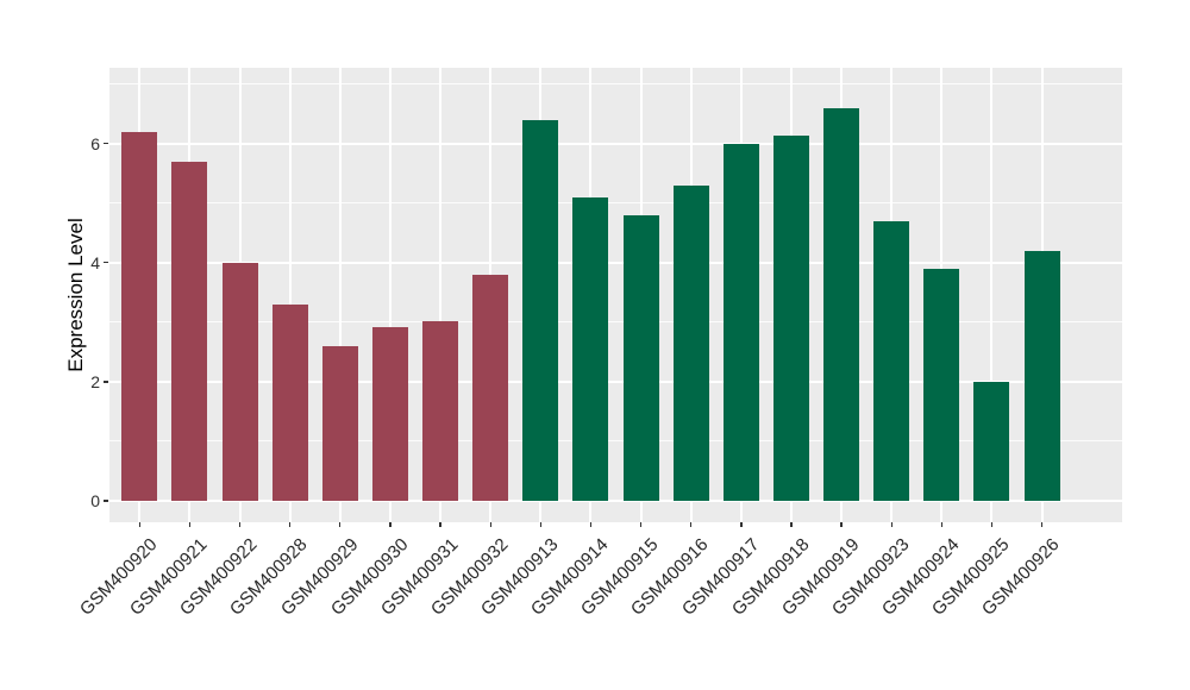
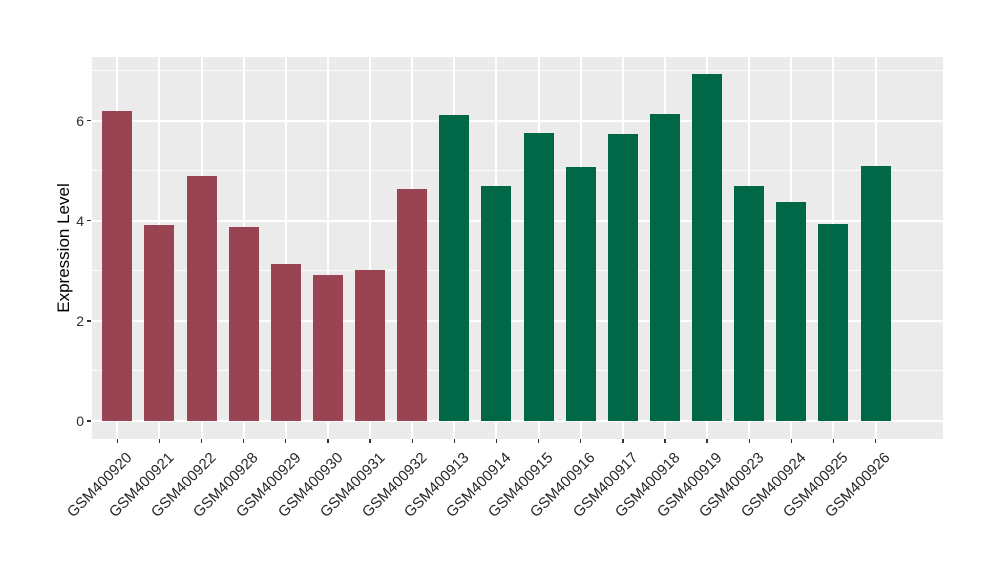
GSM400921: 5.7 -> 3.9
GSM400922: 4.0 -> 4.9
GSM400928: 3.3 -> 3.9
GSM400929: 2.6 -> 3.1
GSM400932: 3.8 -> 4.6
GSM400913: 6.4 -> 6.1
GSM400914: 5.1 -> 4.7
GSM400915: 4.8 -> 5.8
GSM400916: 5.3 -> 5.1
GSM400917: 6.0 -> 5.7
GSM400919: 6.6 -> 6.9
GSM400924: 3.9 -> 4.4
GSM400925: 2.0 -> 3.9
GSM400926: 4.2 -> 5.1
